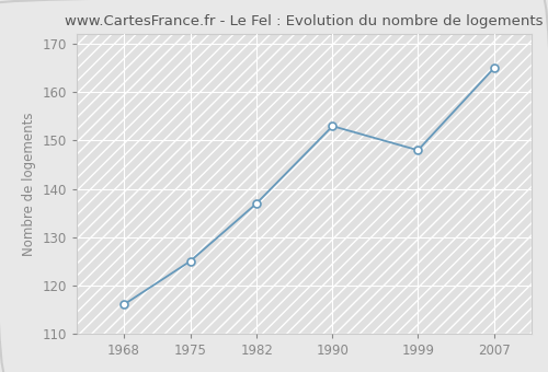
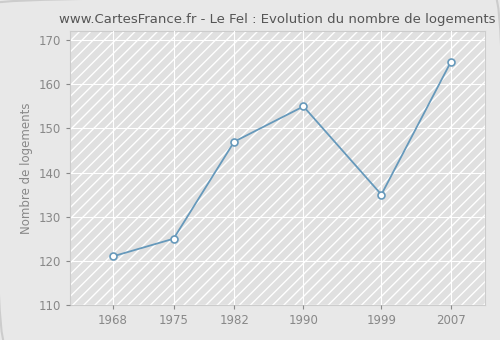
1968: 116 -> 121
1982: 137 -> 147
1990: 153 -> 155
1999: 148 -> 135
